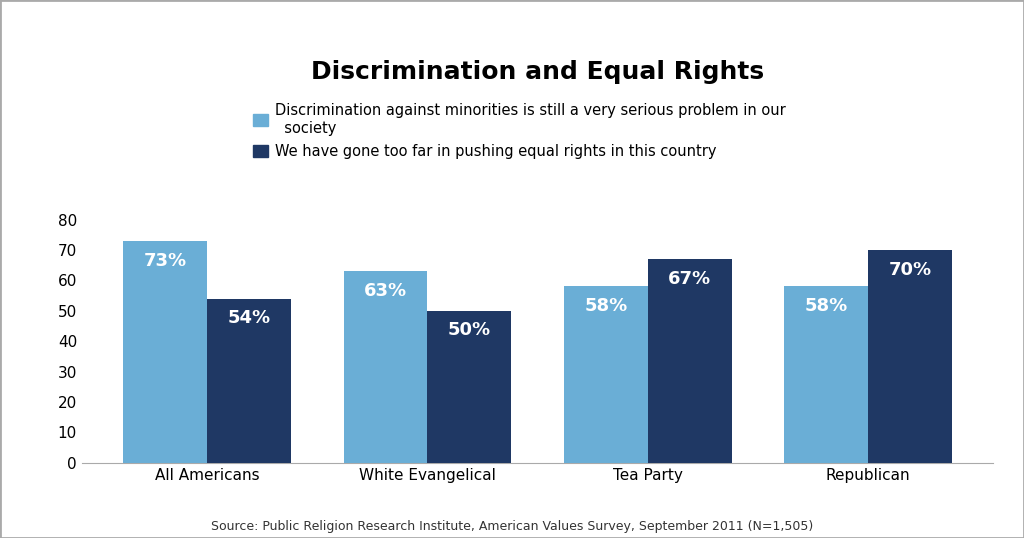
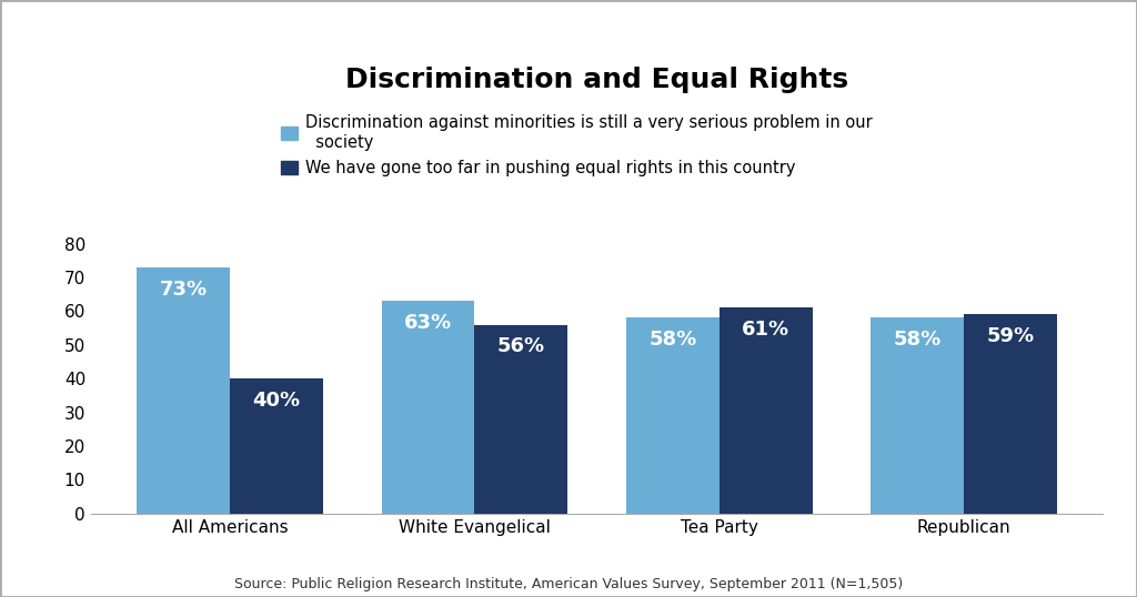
We have gone too far in pushing equal rights in this country/All Americans: 54% -> 40%
We have gone too far in pushing equal rights in this country/White Evangelical: 50% -> 56%
We have gone too far in pushing equal rights in this country/Tea Party: 67% -> 61%
We have gone too far in pushing equal rights in this country/Republican: 70% -> 59%
